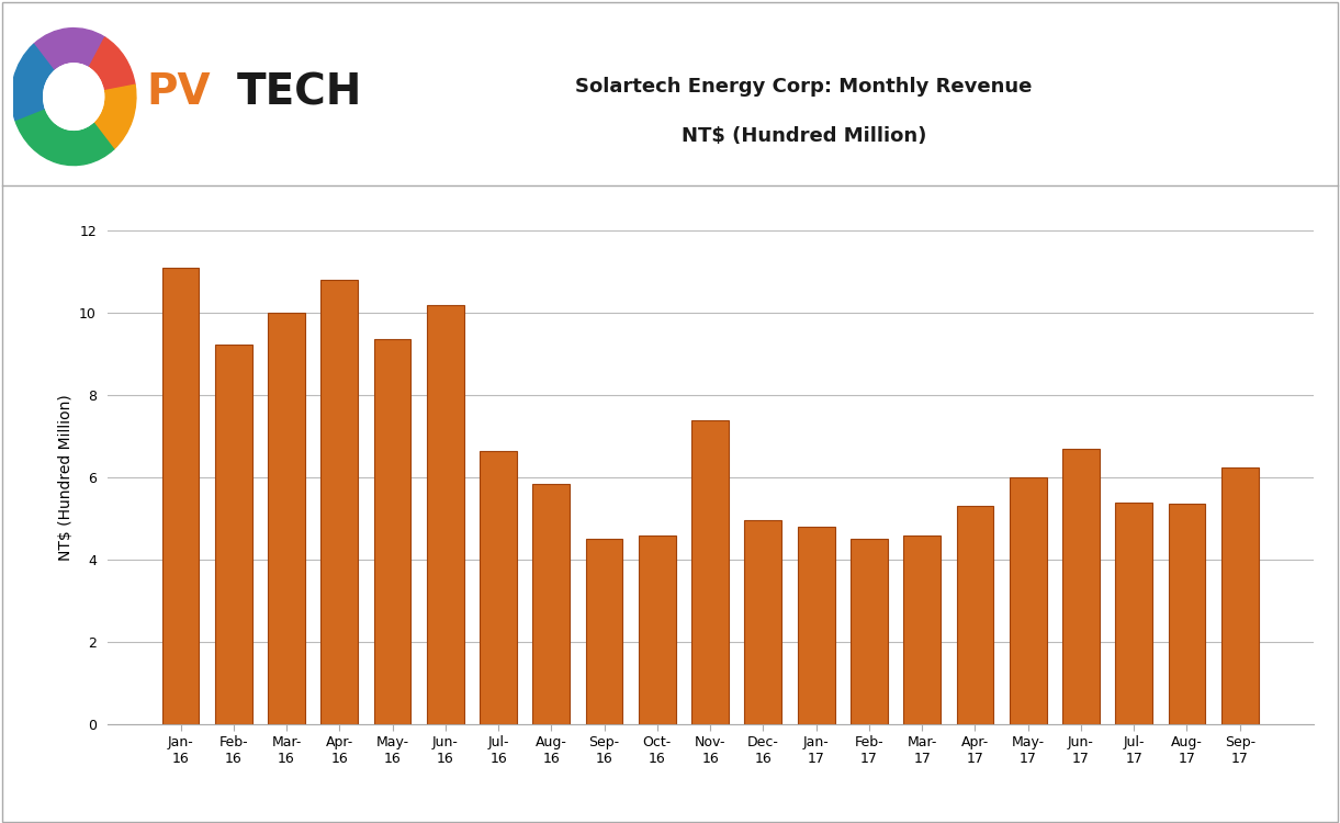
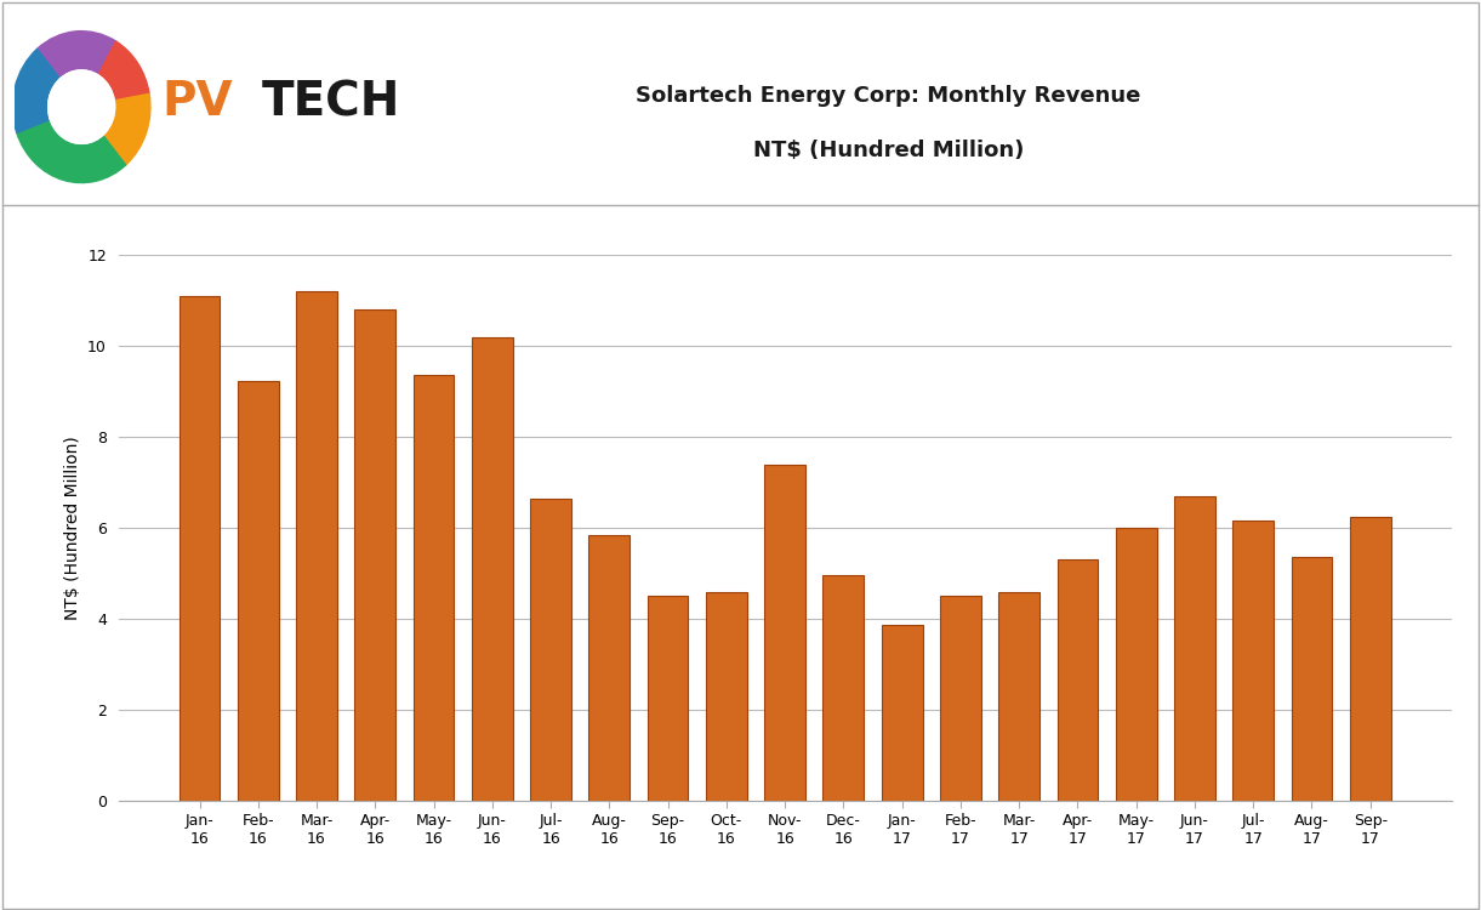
Mar- 16: 10.00 -> 11.20
Jan- 17: 4.80 -> 3.88
Jul- 17: 5.40 -> 6.17
